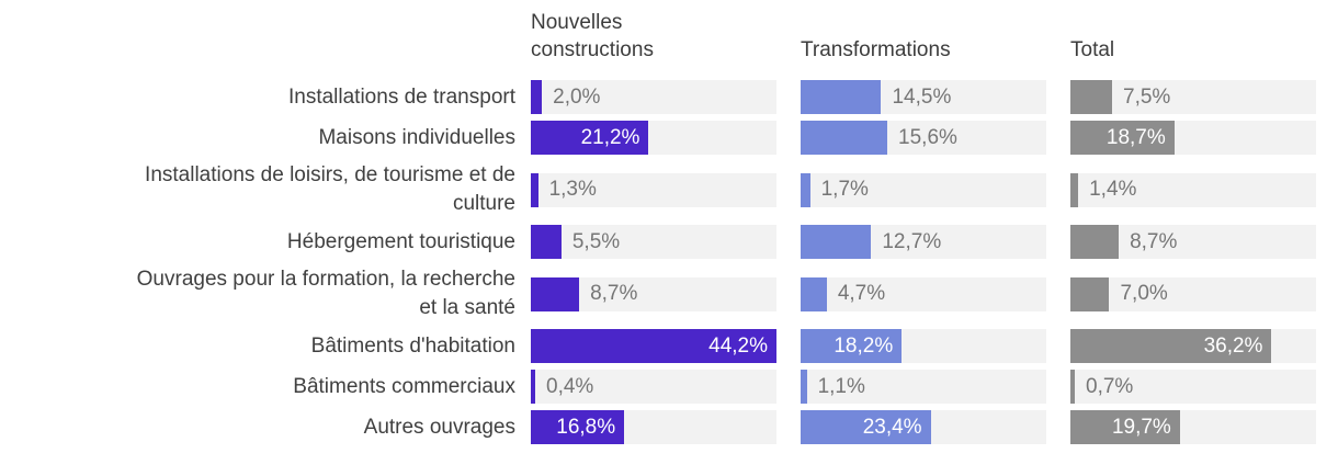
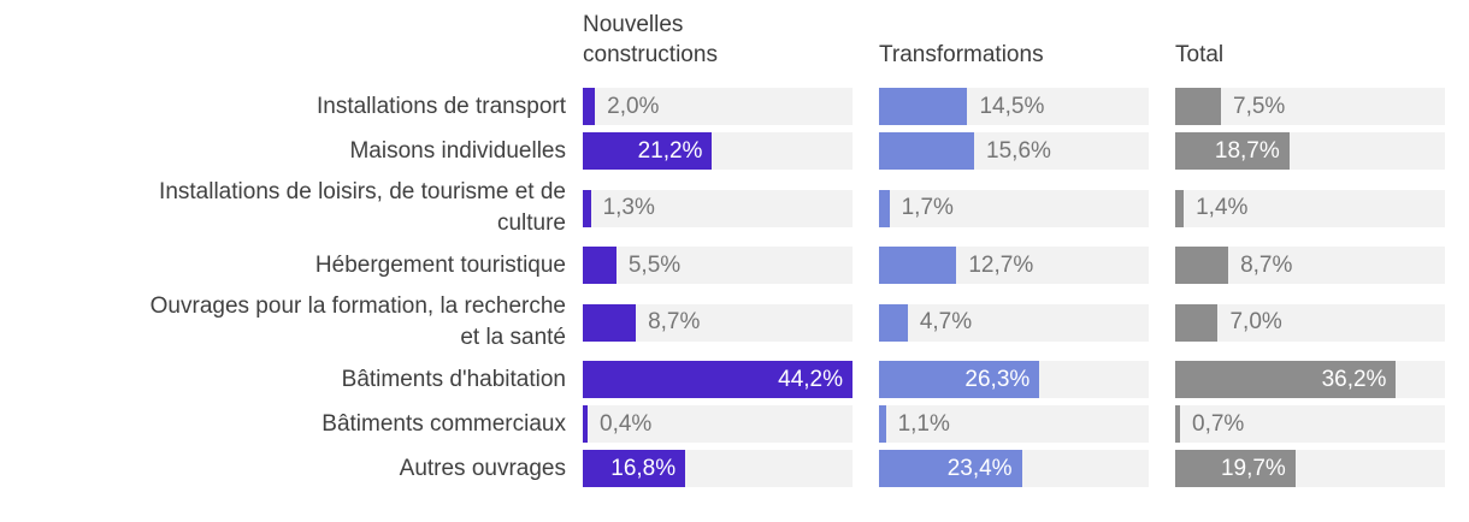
Transformations/Bâtiments d'habitation: 18,2% -> 26,3%
